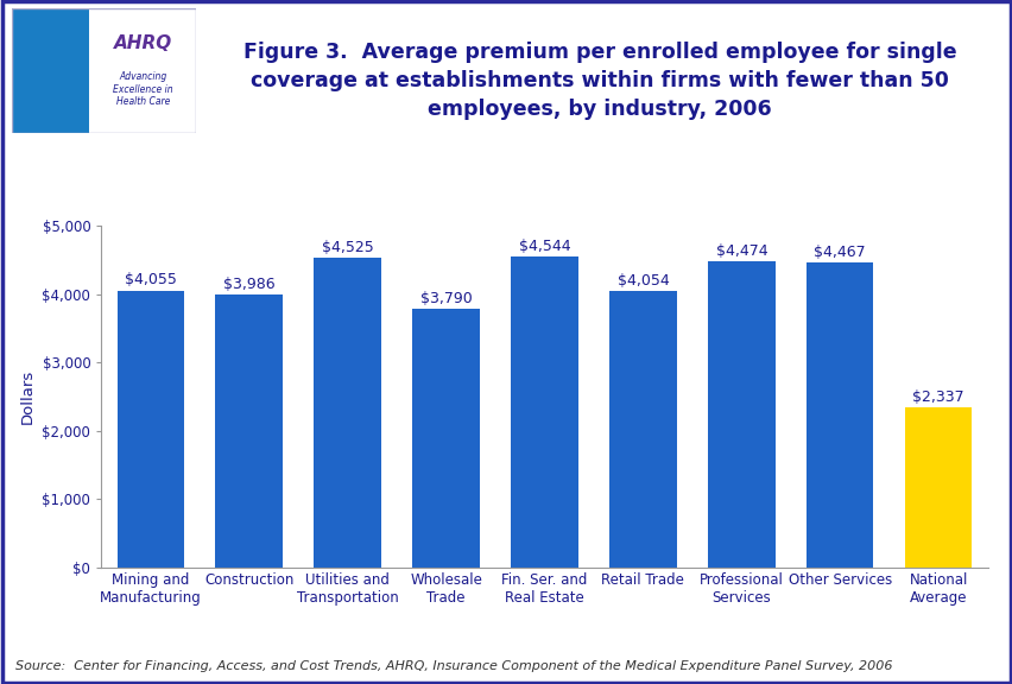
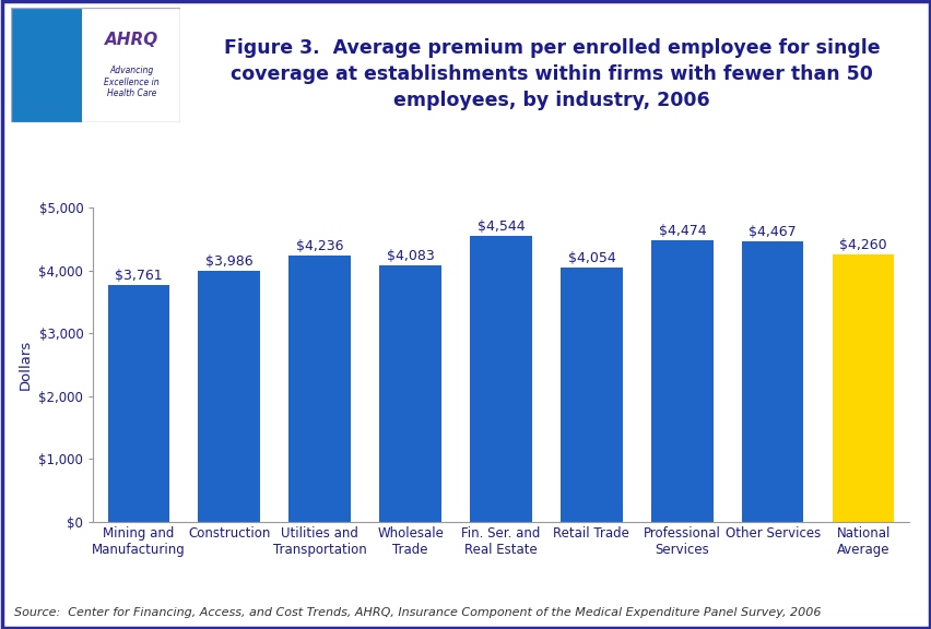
Mining and Manufacturing: $4,055 -> $3,761
Utilities and Transportation: $4,525 -> $4,236
Wholesale Trade: $3,790 -> $4,083
National Average: $2,337 -> $4,260
